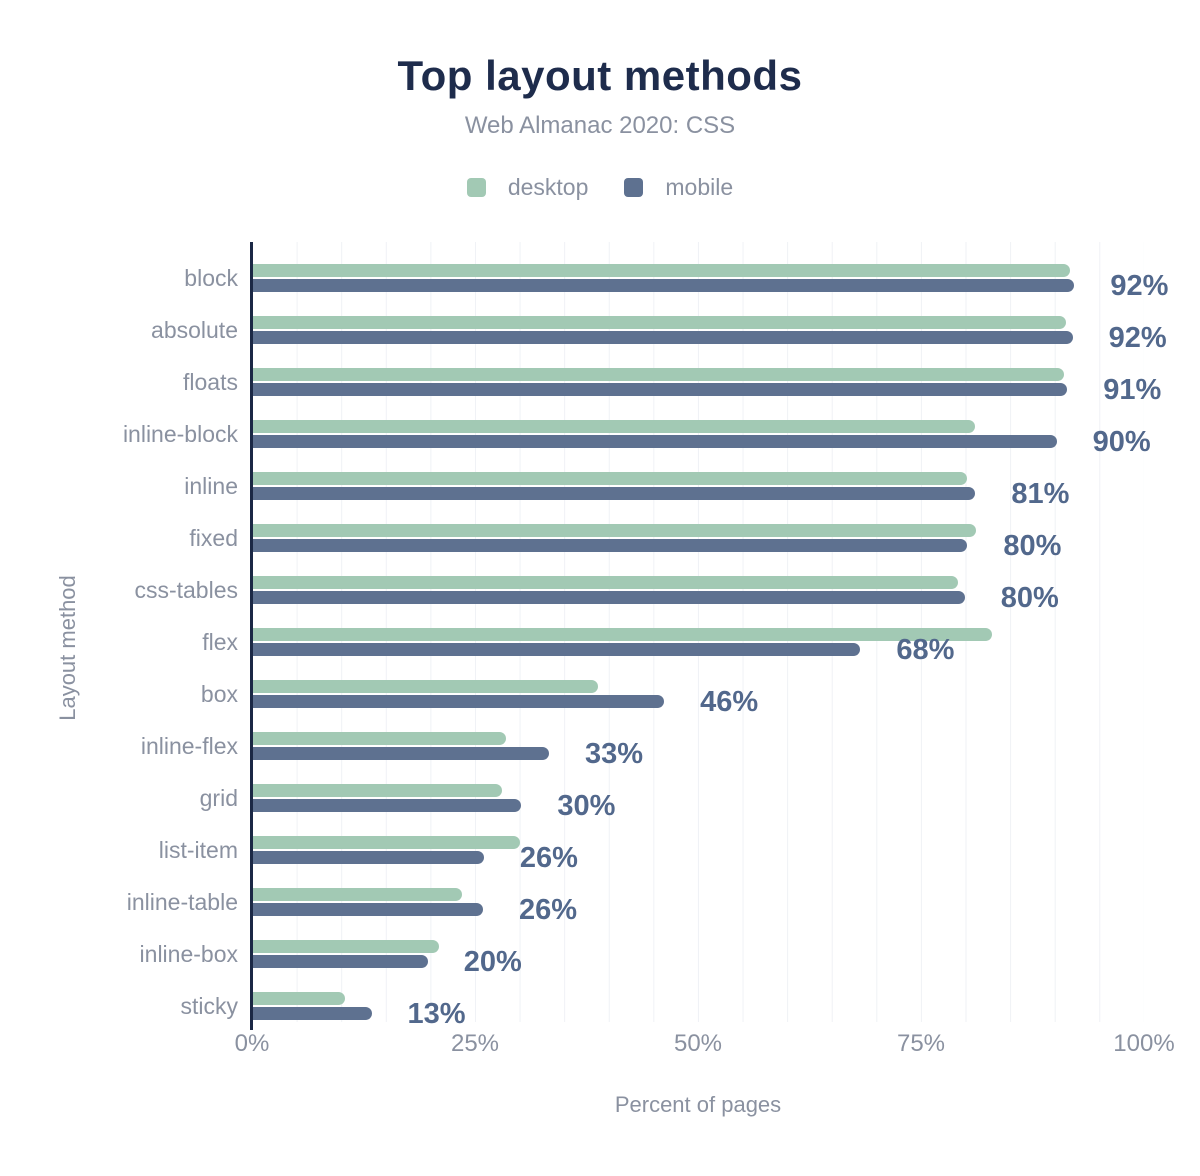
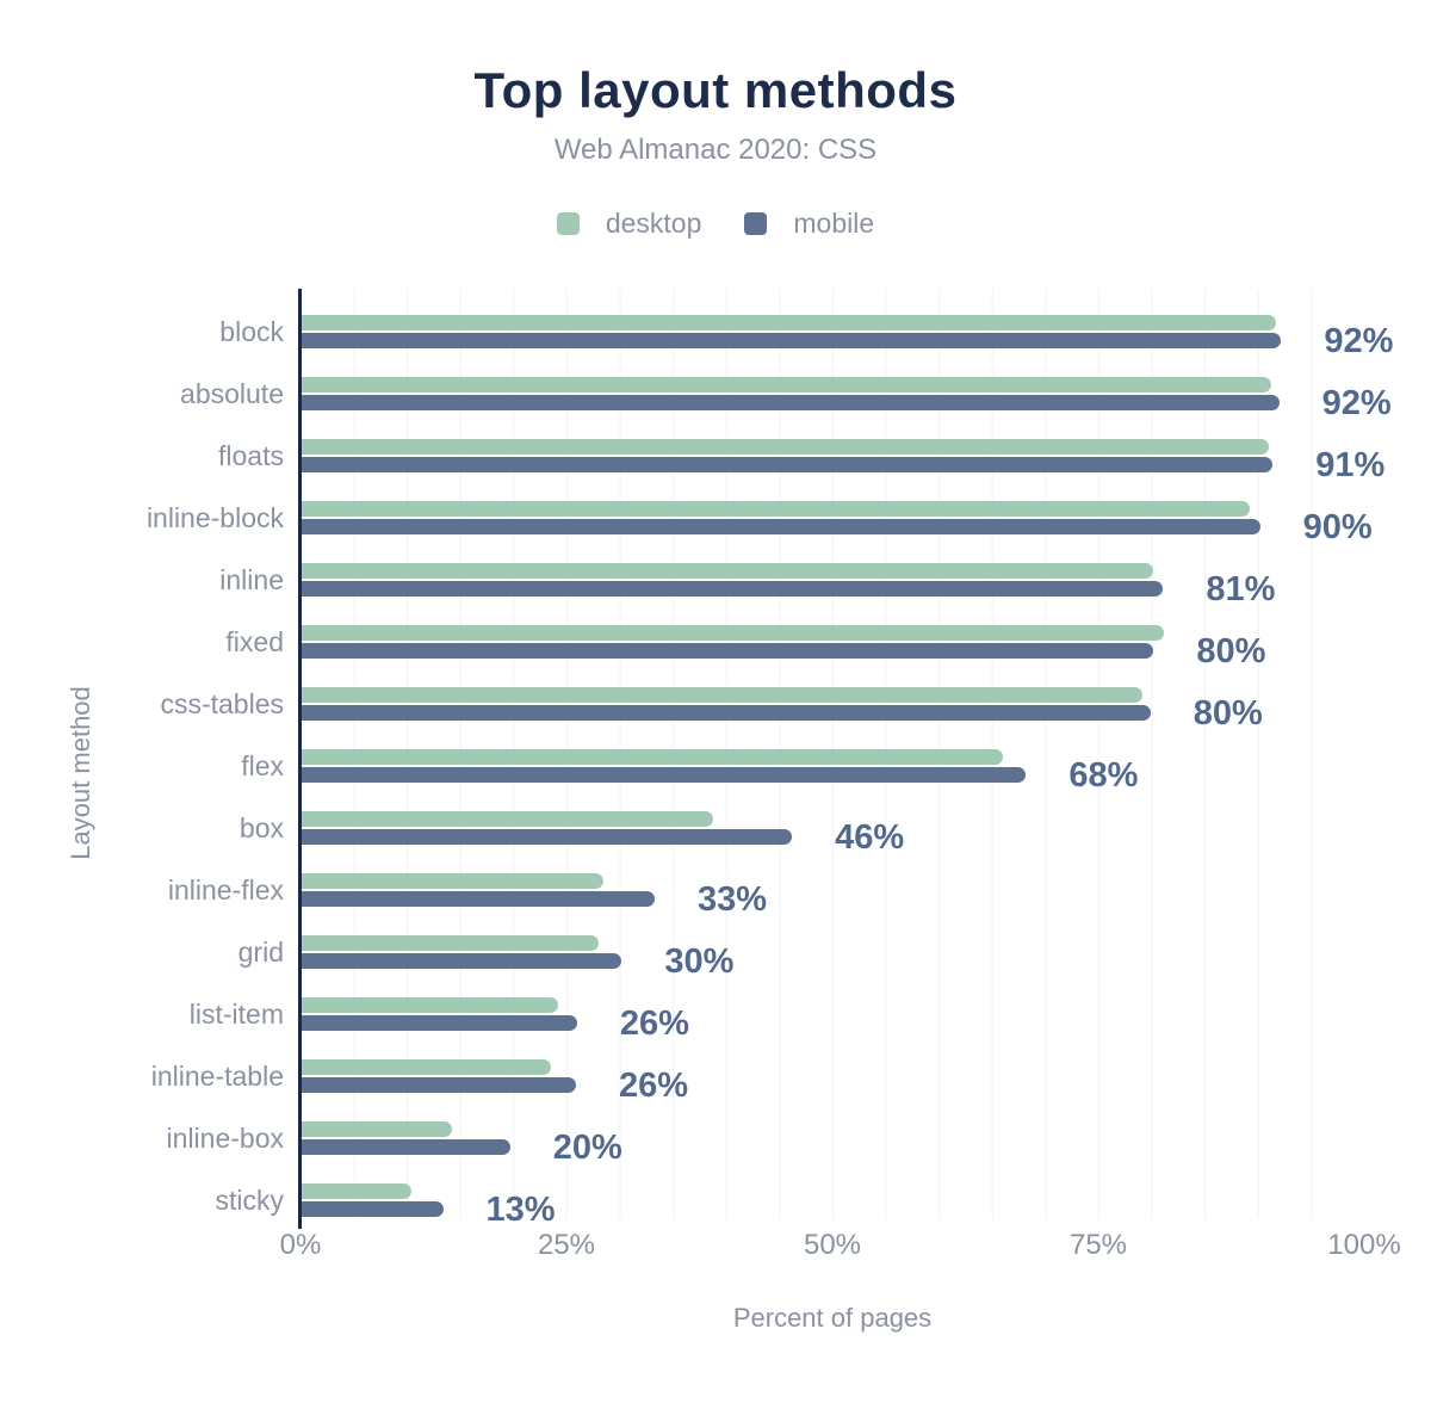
desktop/inline-block: 81% -> 89%
desktop/flex: 83% -> 66%
desktop/list-item: 30% -> 24%
desktop/inline-box: 21% -> 14%
